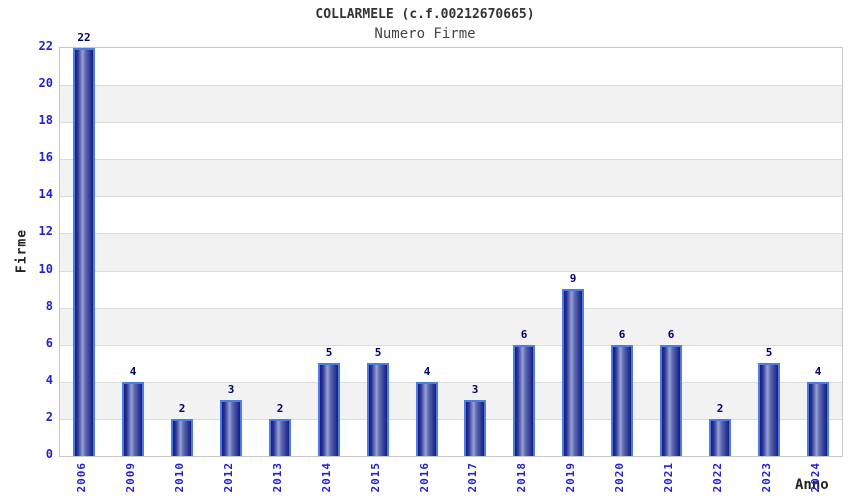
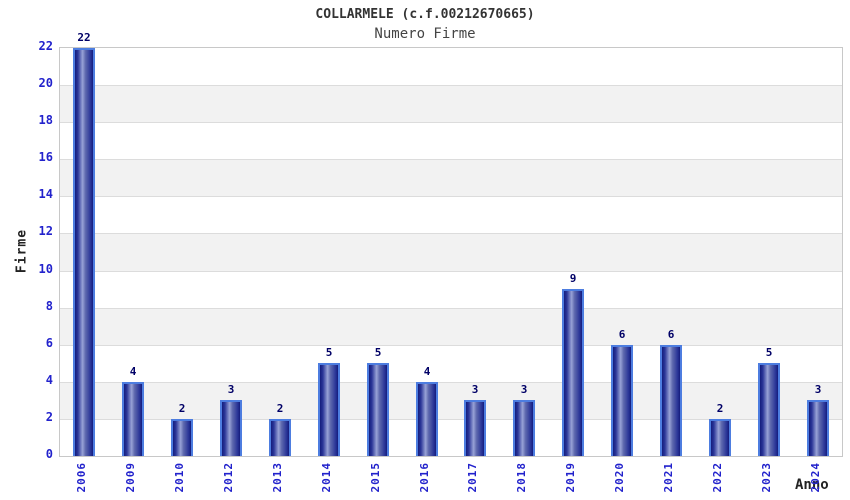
2018: 6 -> 3
2024: 4 -> 3
